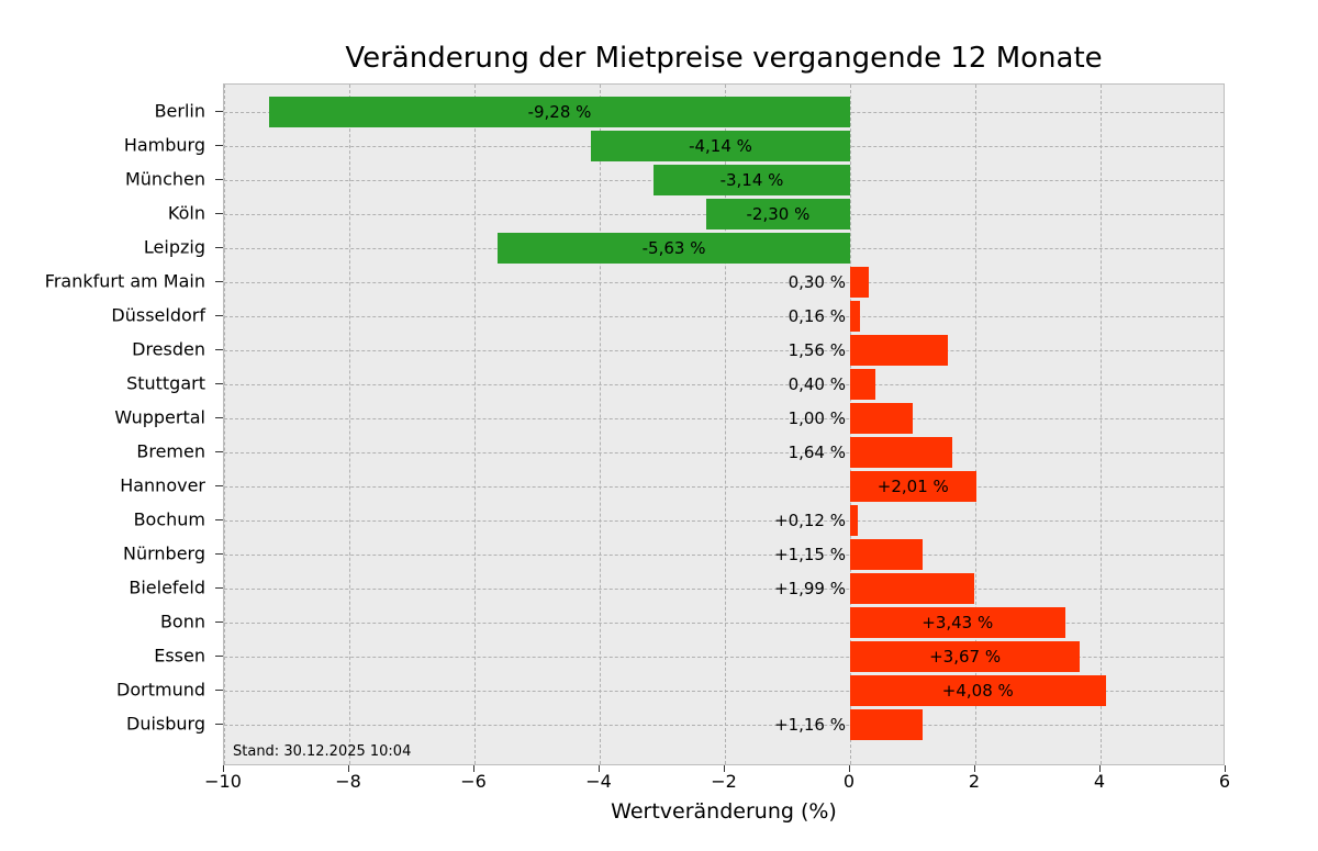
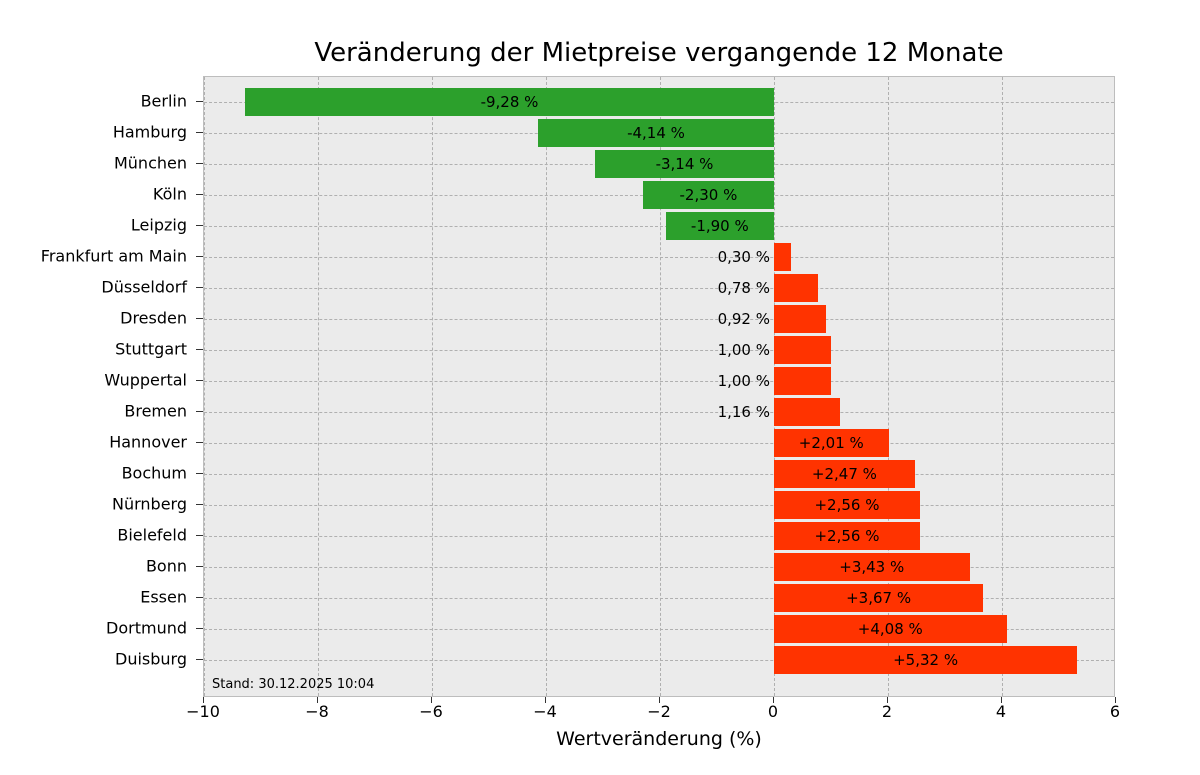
Leipzig: -5,63 -> -1,90
Düsseldorf: 0,16 -> 0,78
Dresden: 1,56 -> 0,92
Stuttgart: 0,40 -> 1,00
Bremen: 1,64 -> 1,16
Bochum: +0,12 -> +2,47
Nürnberg: +1,15 -> +2,56
Bielefeld: +1,99 -> +2,56
Duisburg: +1,16 -> +5,32
